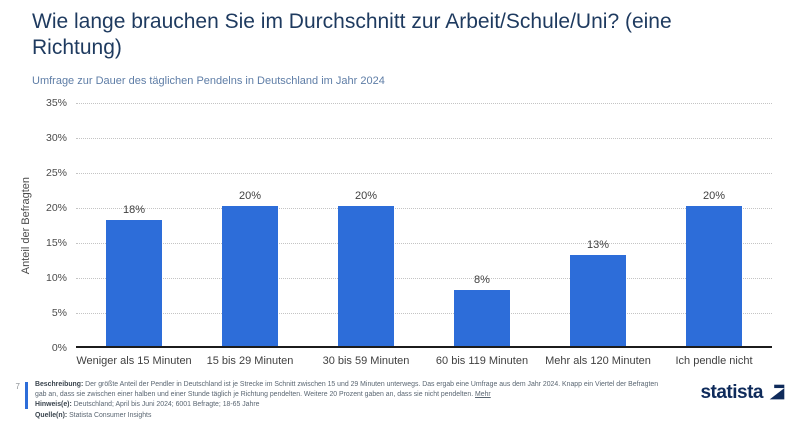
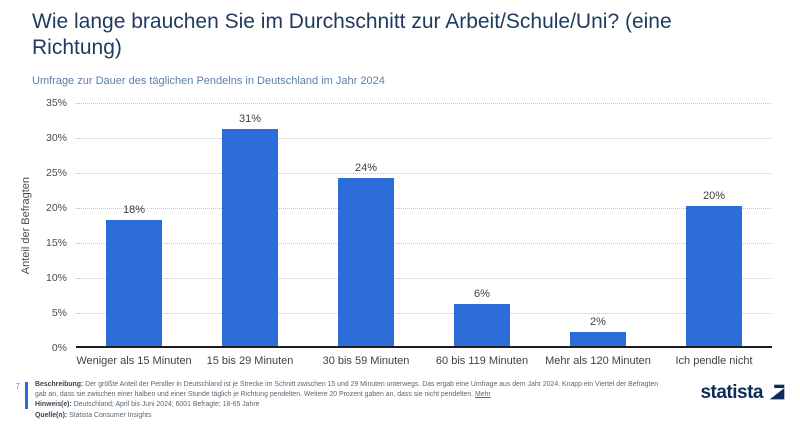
15 bis 29 Minuten: 20% -> 31%
30 bis 59 Minuten: 20% -> 24%
60 bis 119 Minuten: 8% -> 6%
Mehr als 120 Minuten: 13% -> 2%
